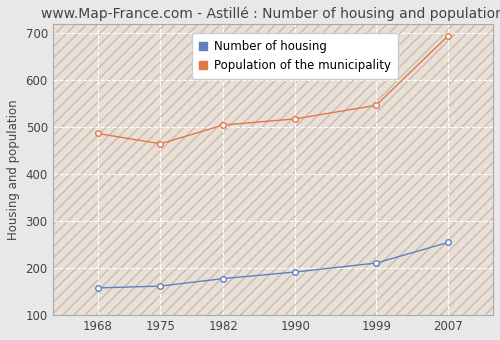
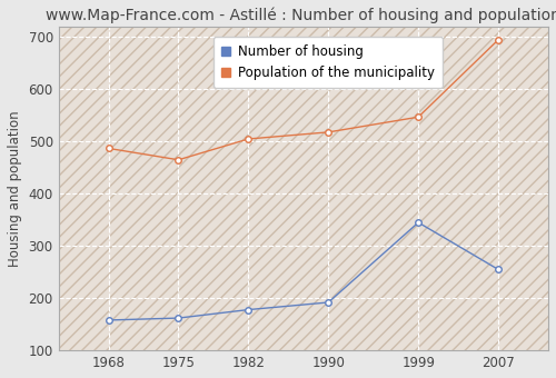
Number of housing/1999: 211 -> 345
